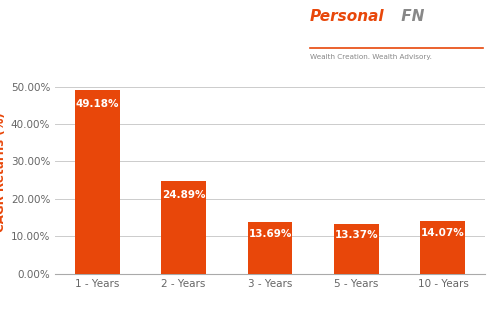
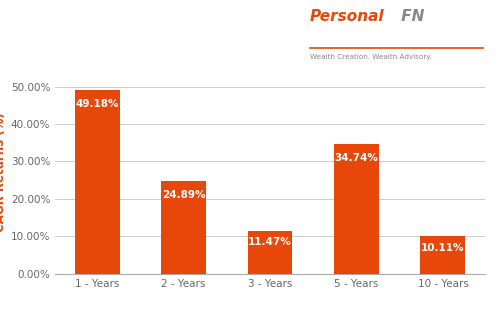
3 - Years: 13.69% -> 11.47%
5 - Years: 13.37% -> 34.74%
10 - Years: 14.07% -> 10.11%
